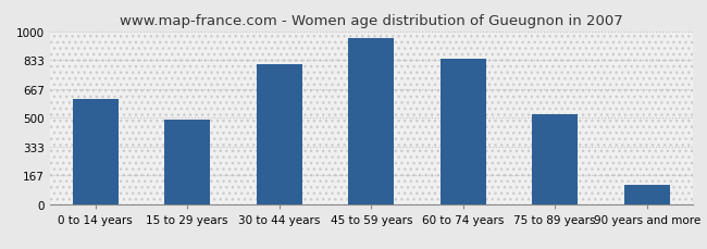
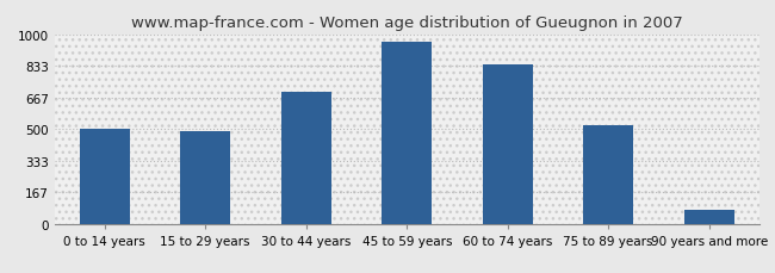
0 to 14 years: 610 -> 500
30 to 44 years: 810 -> 700
90 years and more: 110 -> 80
